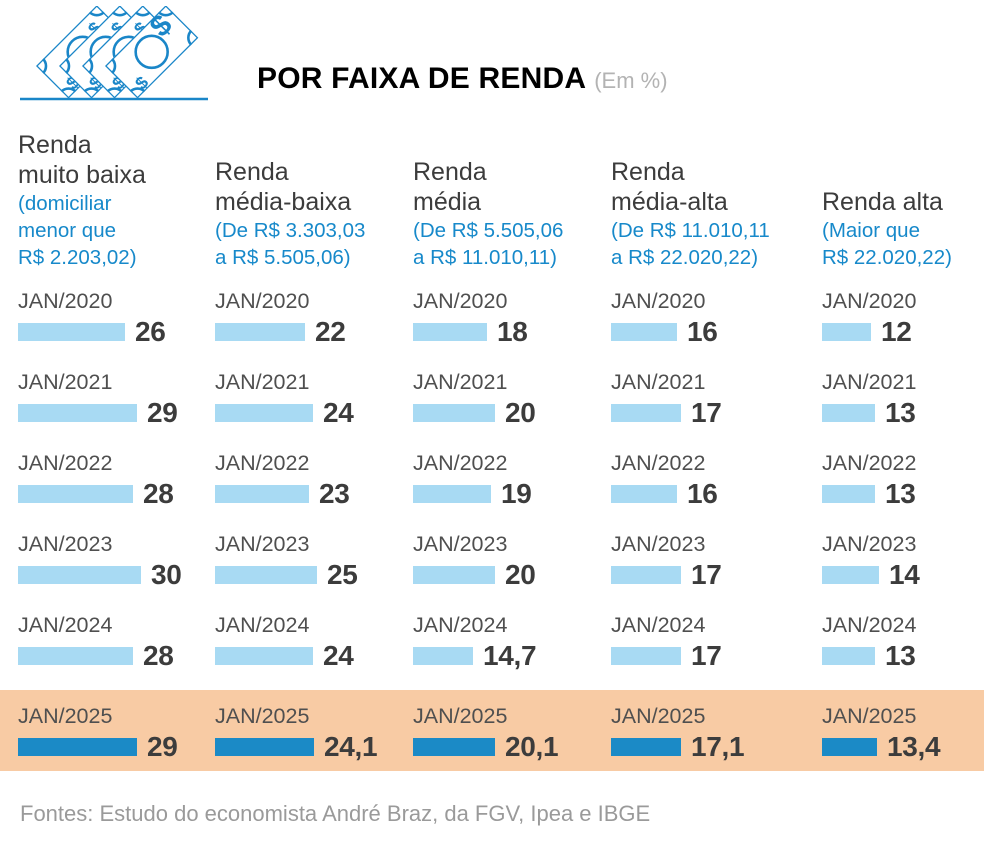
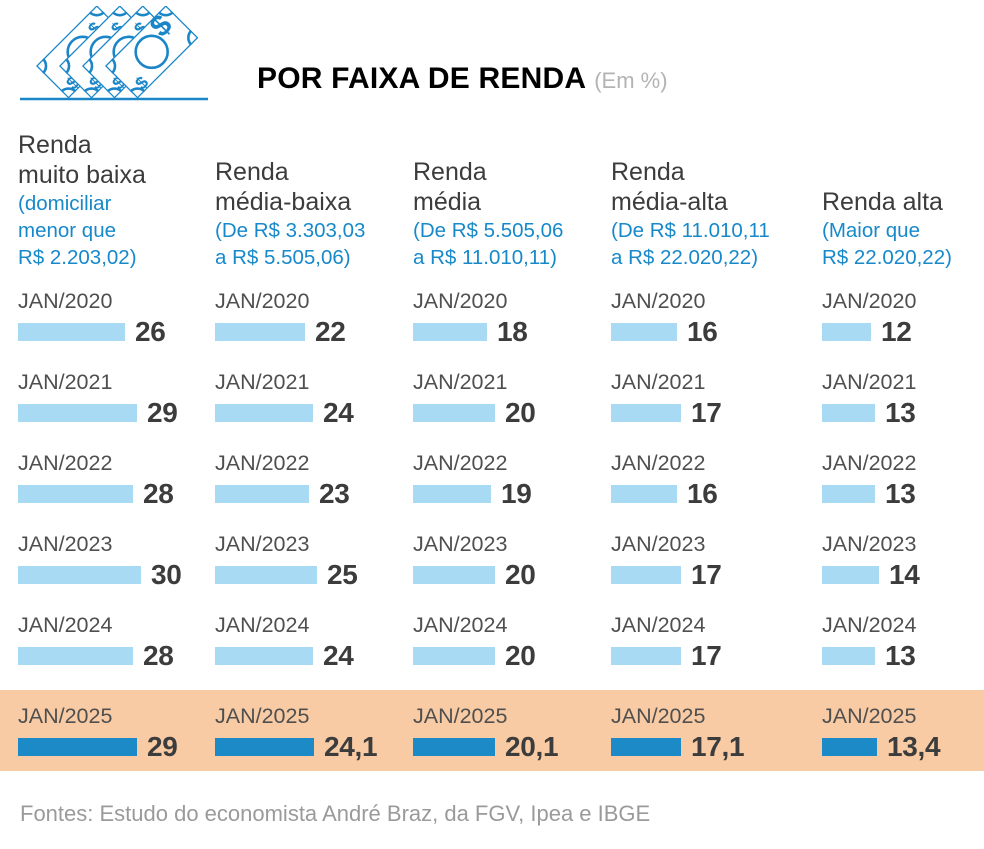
Renda média/JAN/2024: 14,7 -> 20
